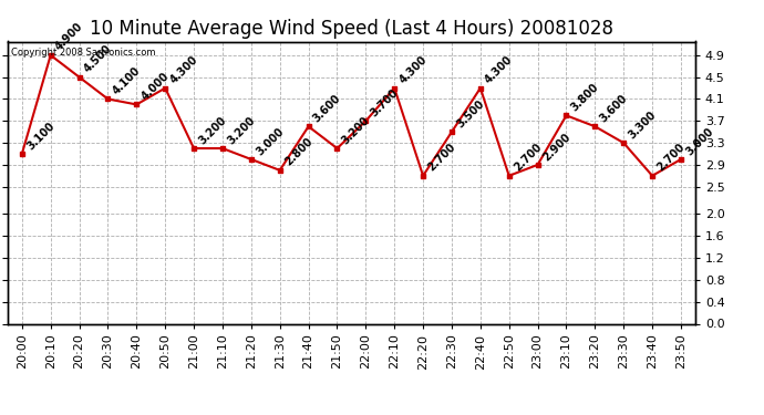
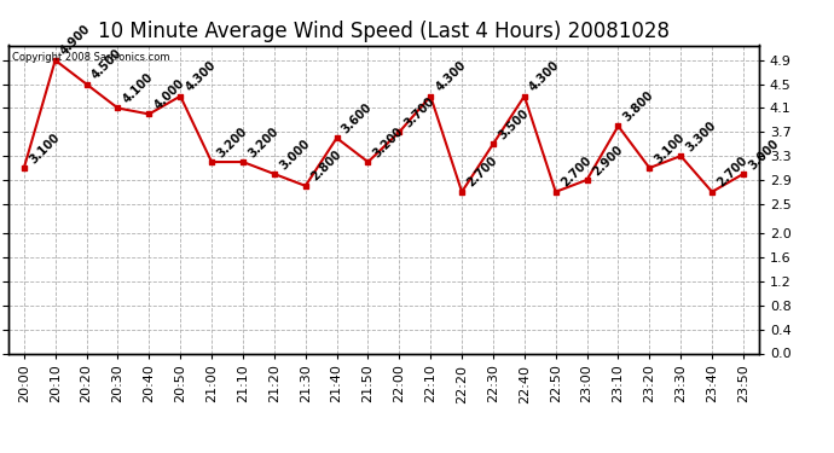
23:20: 3.600 -> 3.100
